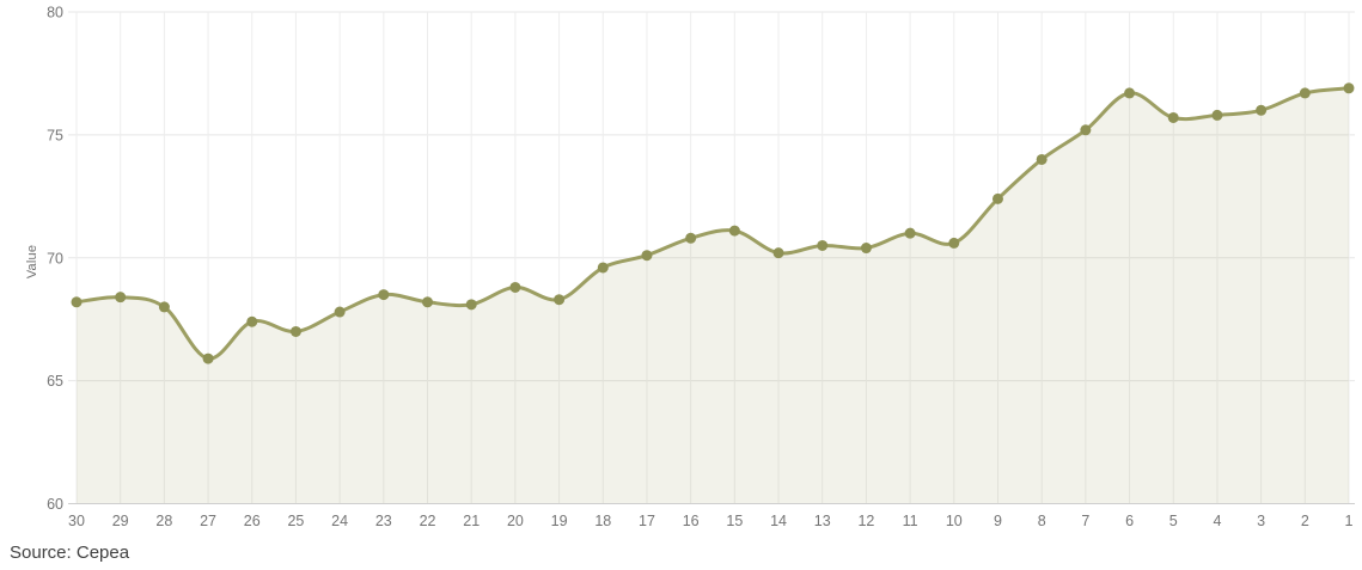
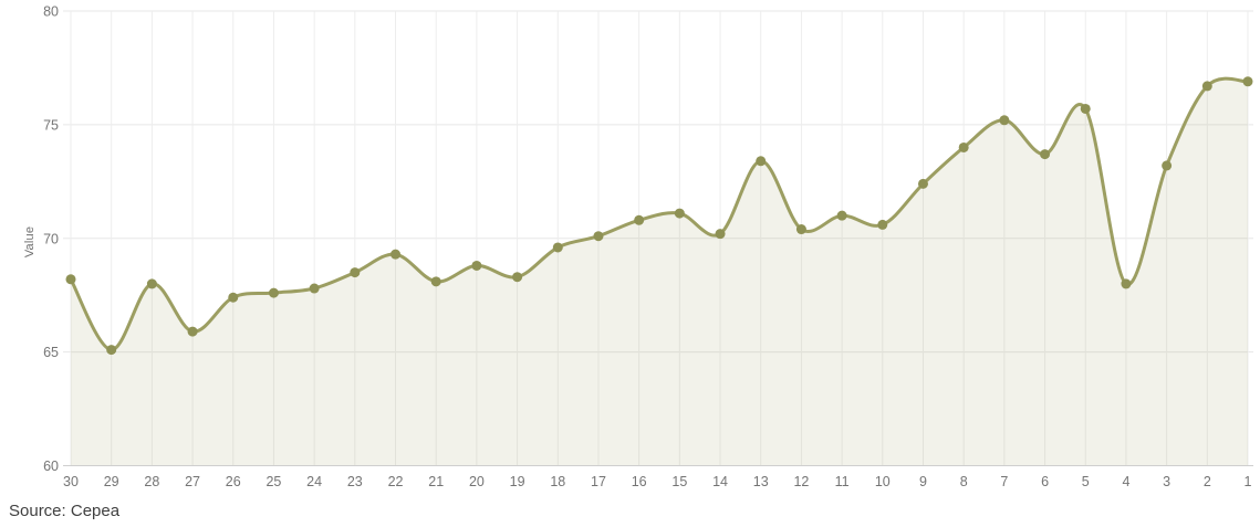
29: 68.4 -> 65.1
25: 67.0 -> 67.6
22: 68.2 -> 69.3
13: 70.5 -> 73.4
6: 76.7 -> 73.7
4: 75.8 -> 68.0
3: 76.0 -> 73.2
